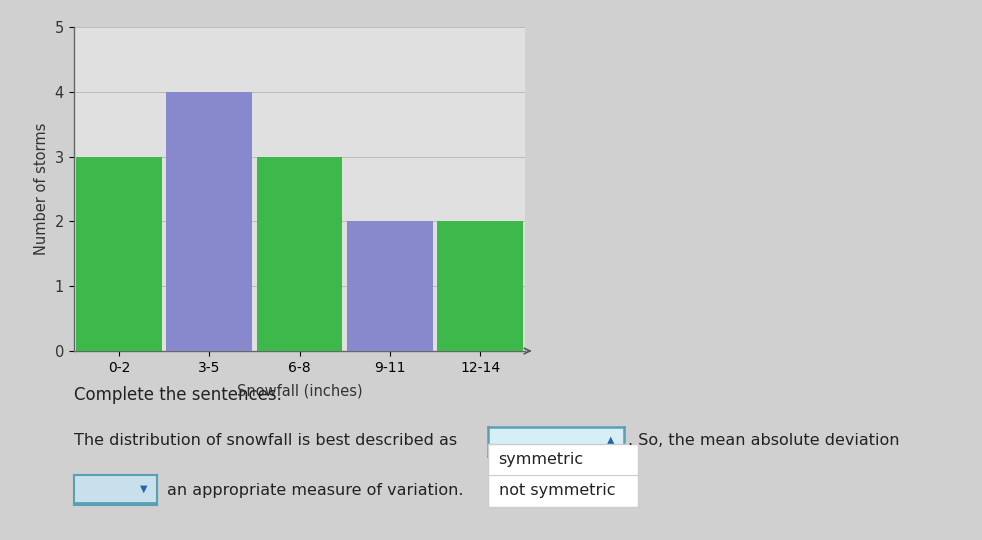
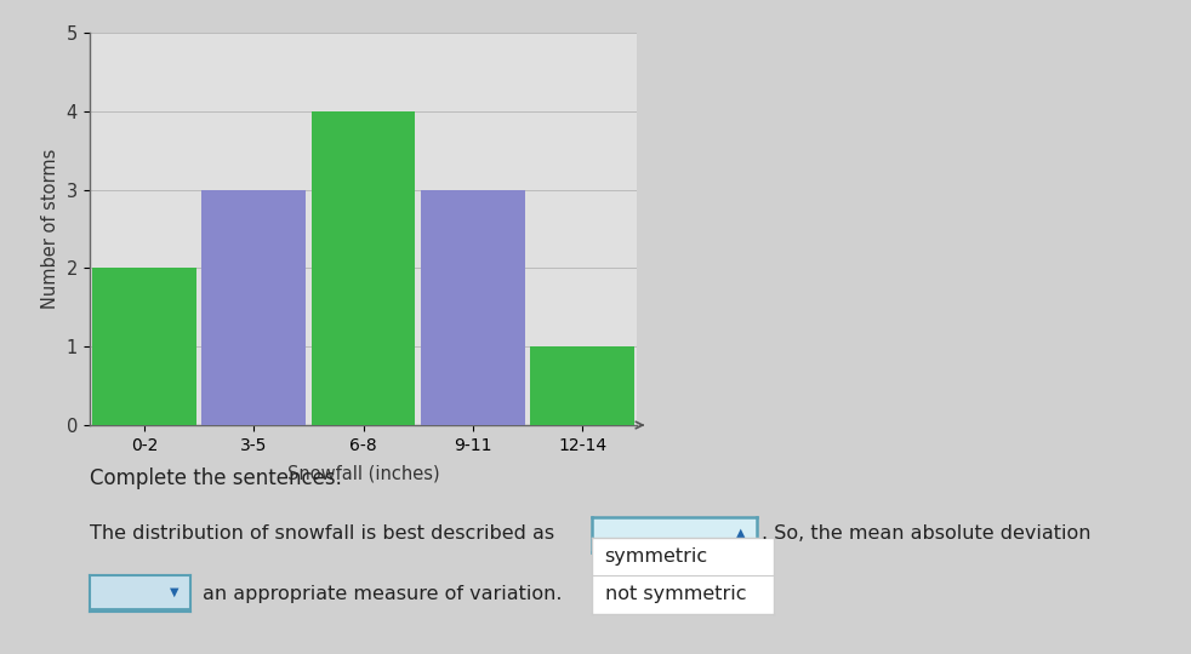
0-2: 3 -> 2
3-5: 4 -> 3
6-8: 3 -> 4
9-11: 2 -> 3
12-14: 2 -> 1
